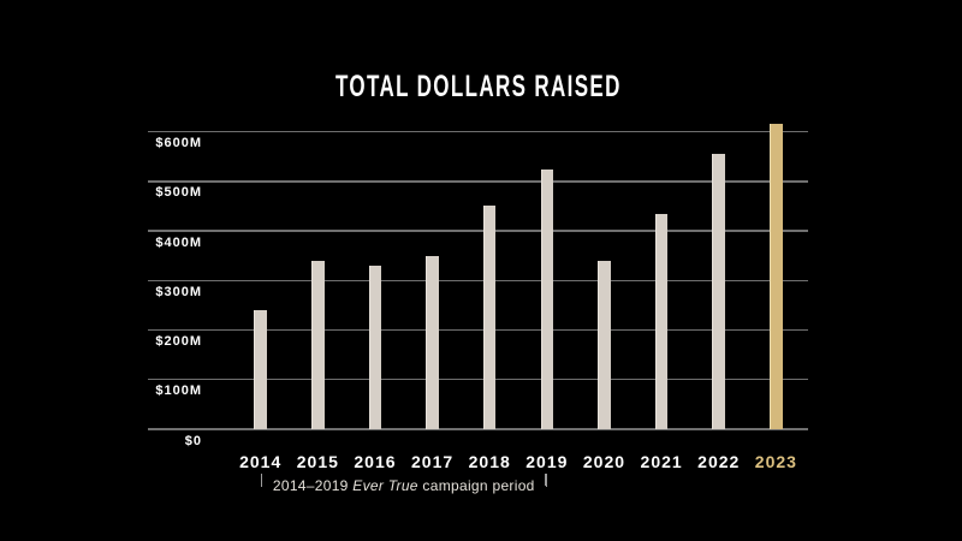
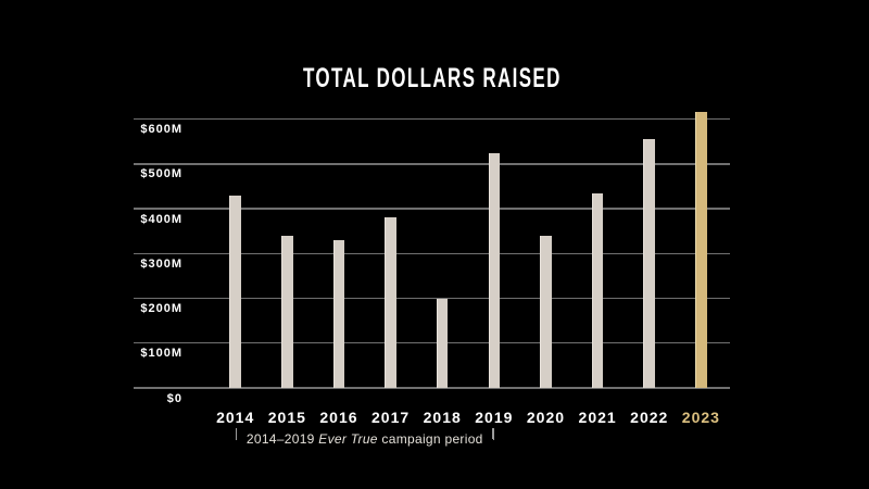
2014: $240M -> $430M
2017: $350M -> $380M
2018: $450M -> $200M
